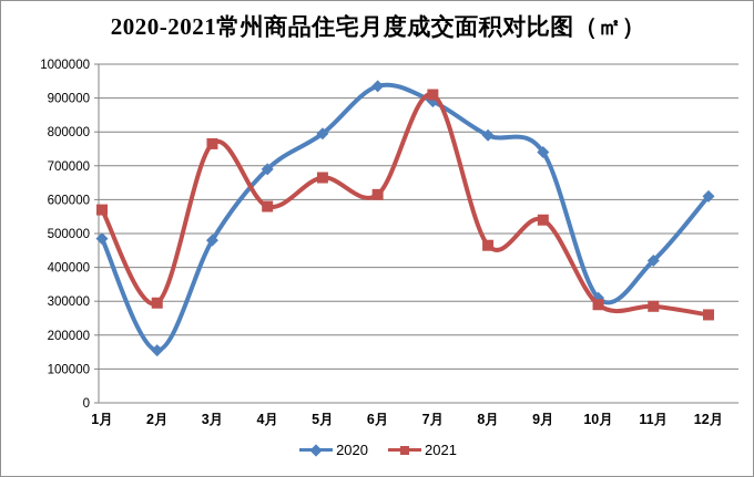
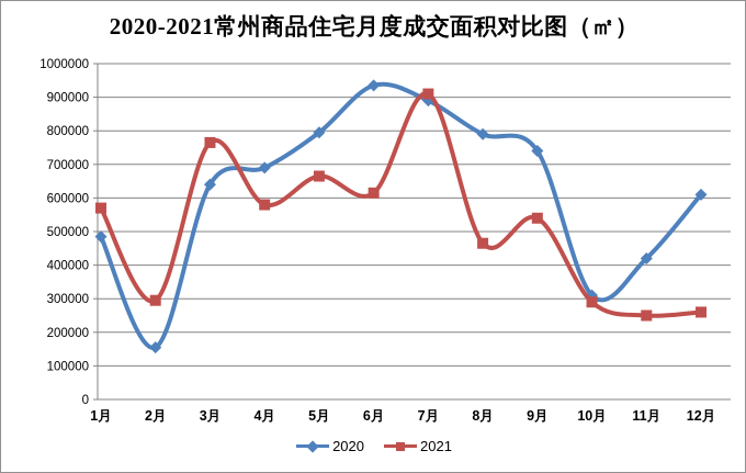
2020/3月: 480000 -> 640000
2021/11月: 280000 -> 250000
